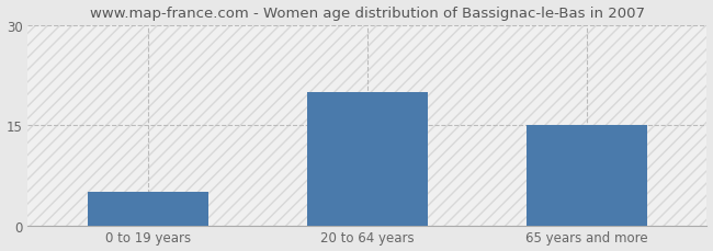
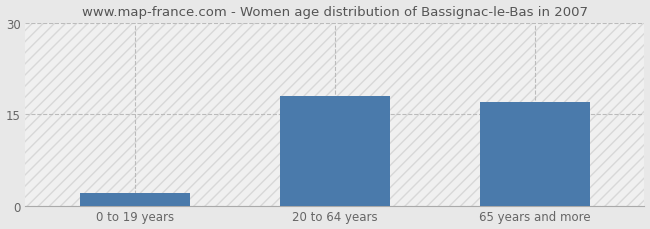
0 to 19 years: 5 -> 2
20 to 64 years: 20 -> 18
65 years and more: 15 -> 17
